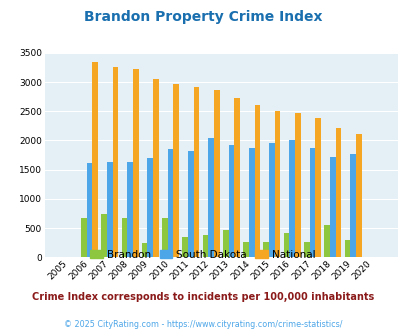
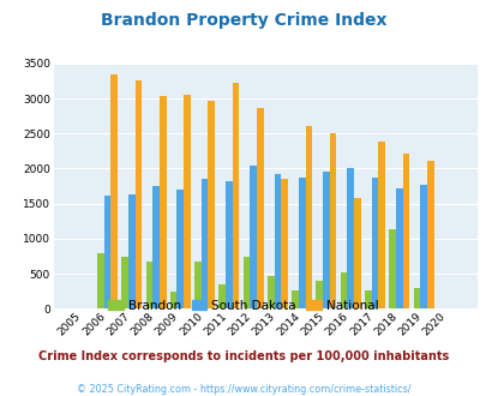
Brandon/2006: 680 -> 800
South Dakota/2008: 1640 -> 1760
National/2008: 3220 -> 3040
National/2011: 2910 -> 3220
Brandon/2012: 390 -> 740
National/2013: 2720 -> 1860
Brandon/2015: 260 -> 400
Brandon/2016: 410 -> 520
National/2016: 2470 -> 1580
Brandon/2018: 560 -> 1140
